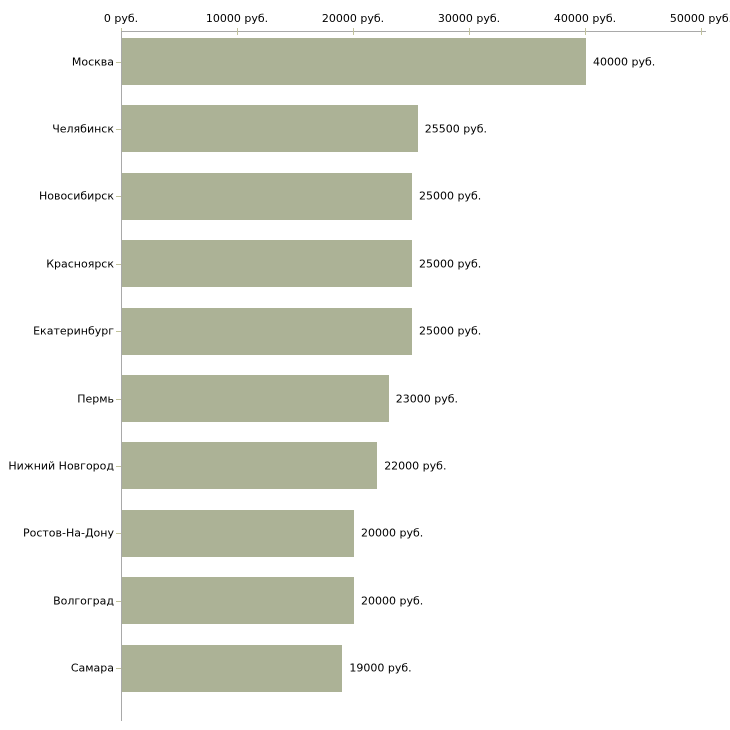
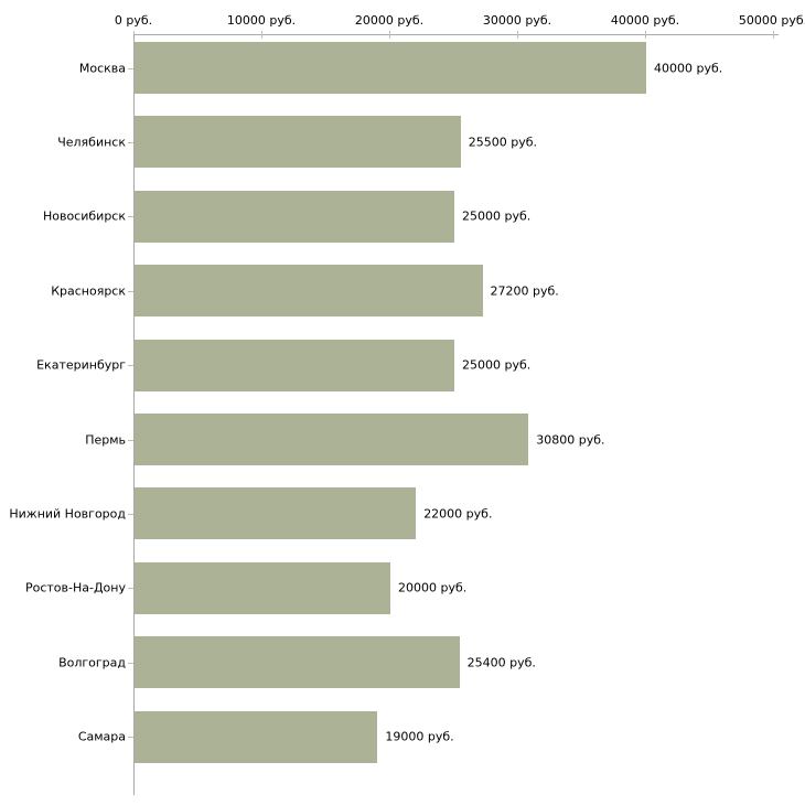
Красноярск: 25000 -> 27200
Пермь: 23000 -> 30800
Волгоград: 20000 -> 25400
